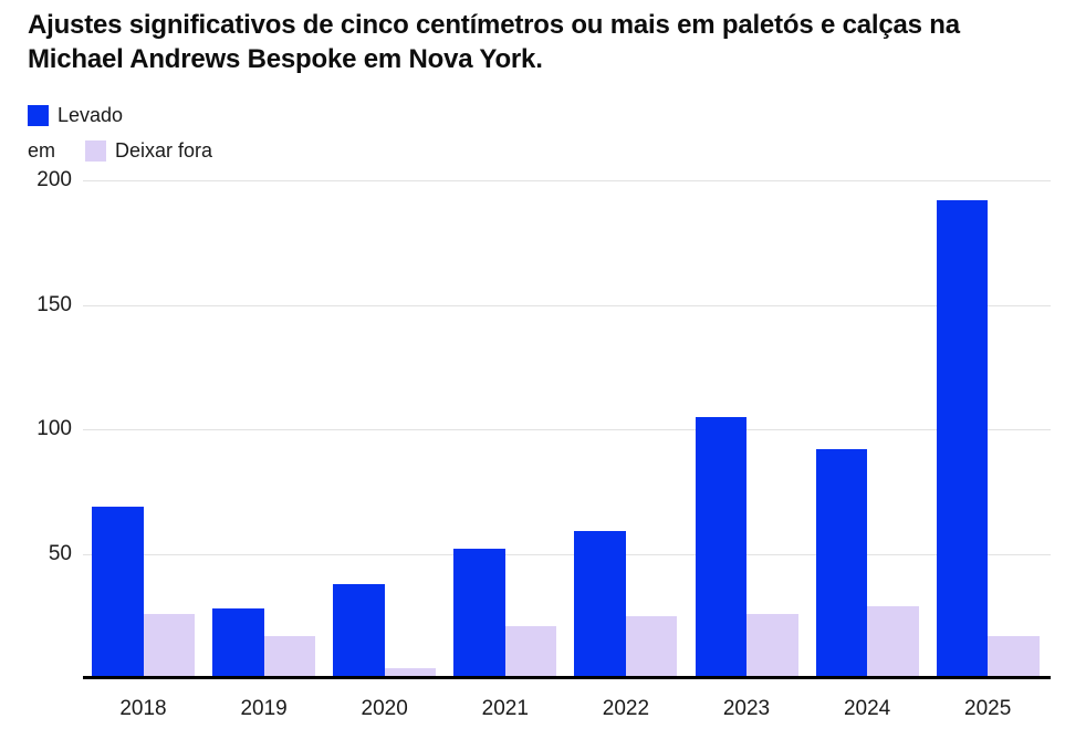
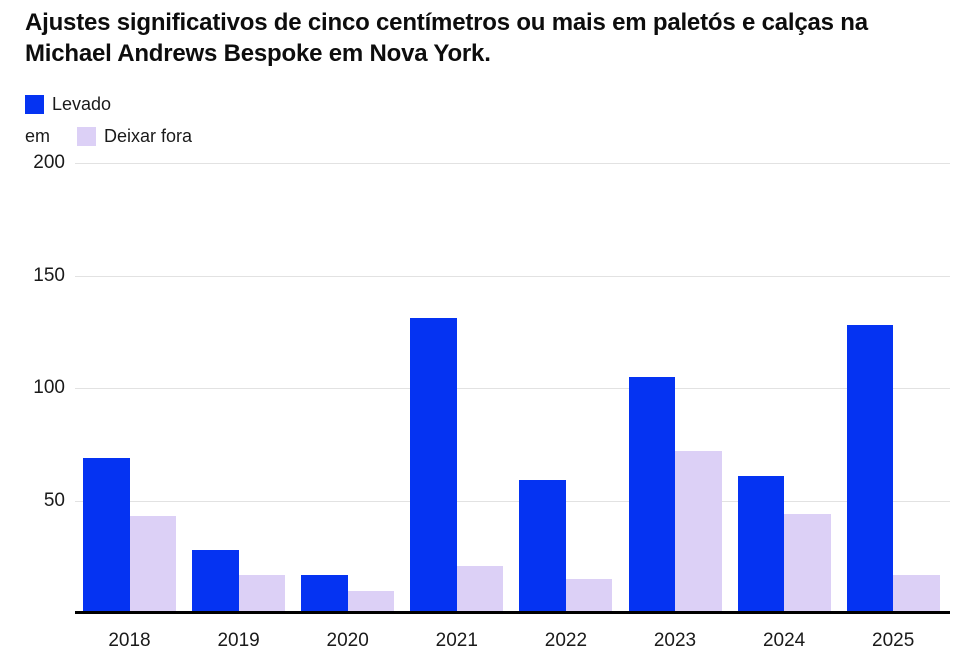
Deixar fora/2018: 26 -> 43
Levado em/2020: 38 -> 17
Deixar fora/2020: 4 -> 10
Levado em/2021: 52 -> 131
Deixar fora/2022: 25 -> 15
Deixar fora/2023: 26 -> 72
Levado em/2024: 92 -> 61
Deixar fora/2024: 29 -> 44
Levado em/2025: 192 -> 128
